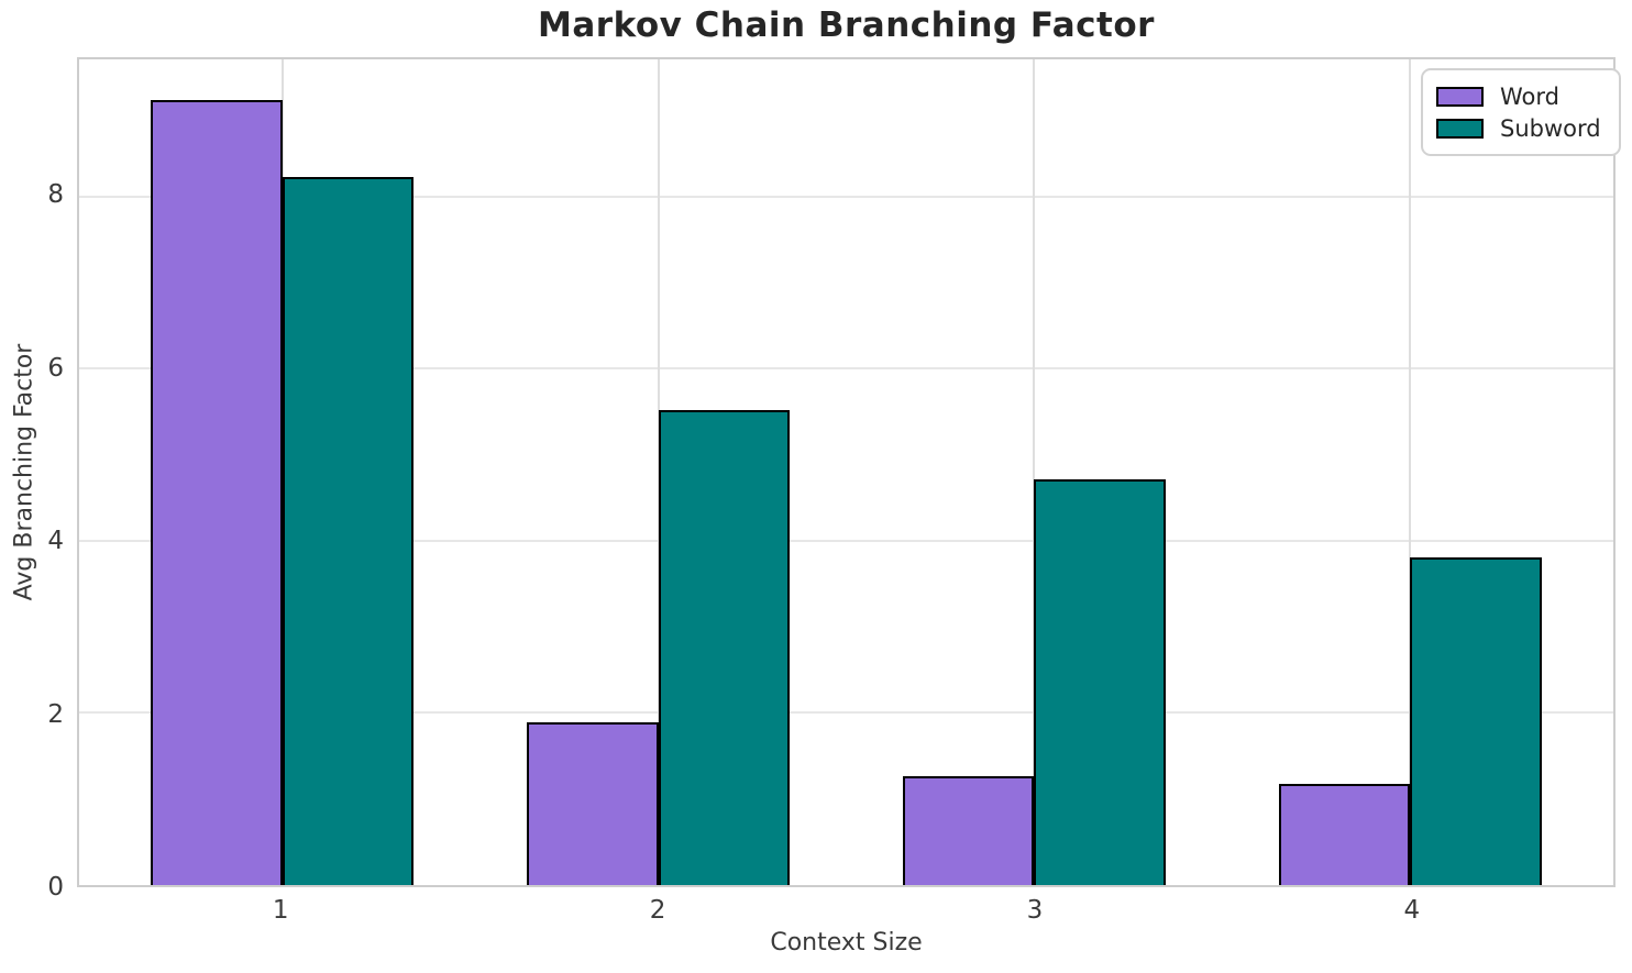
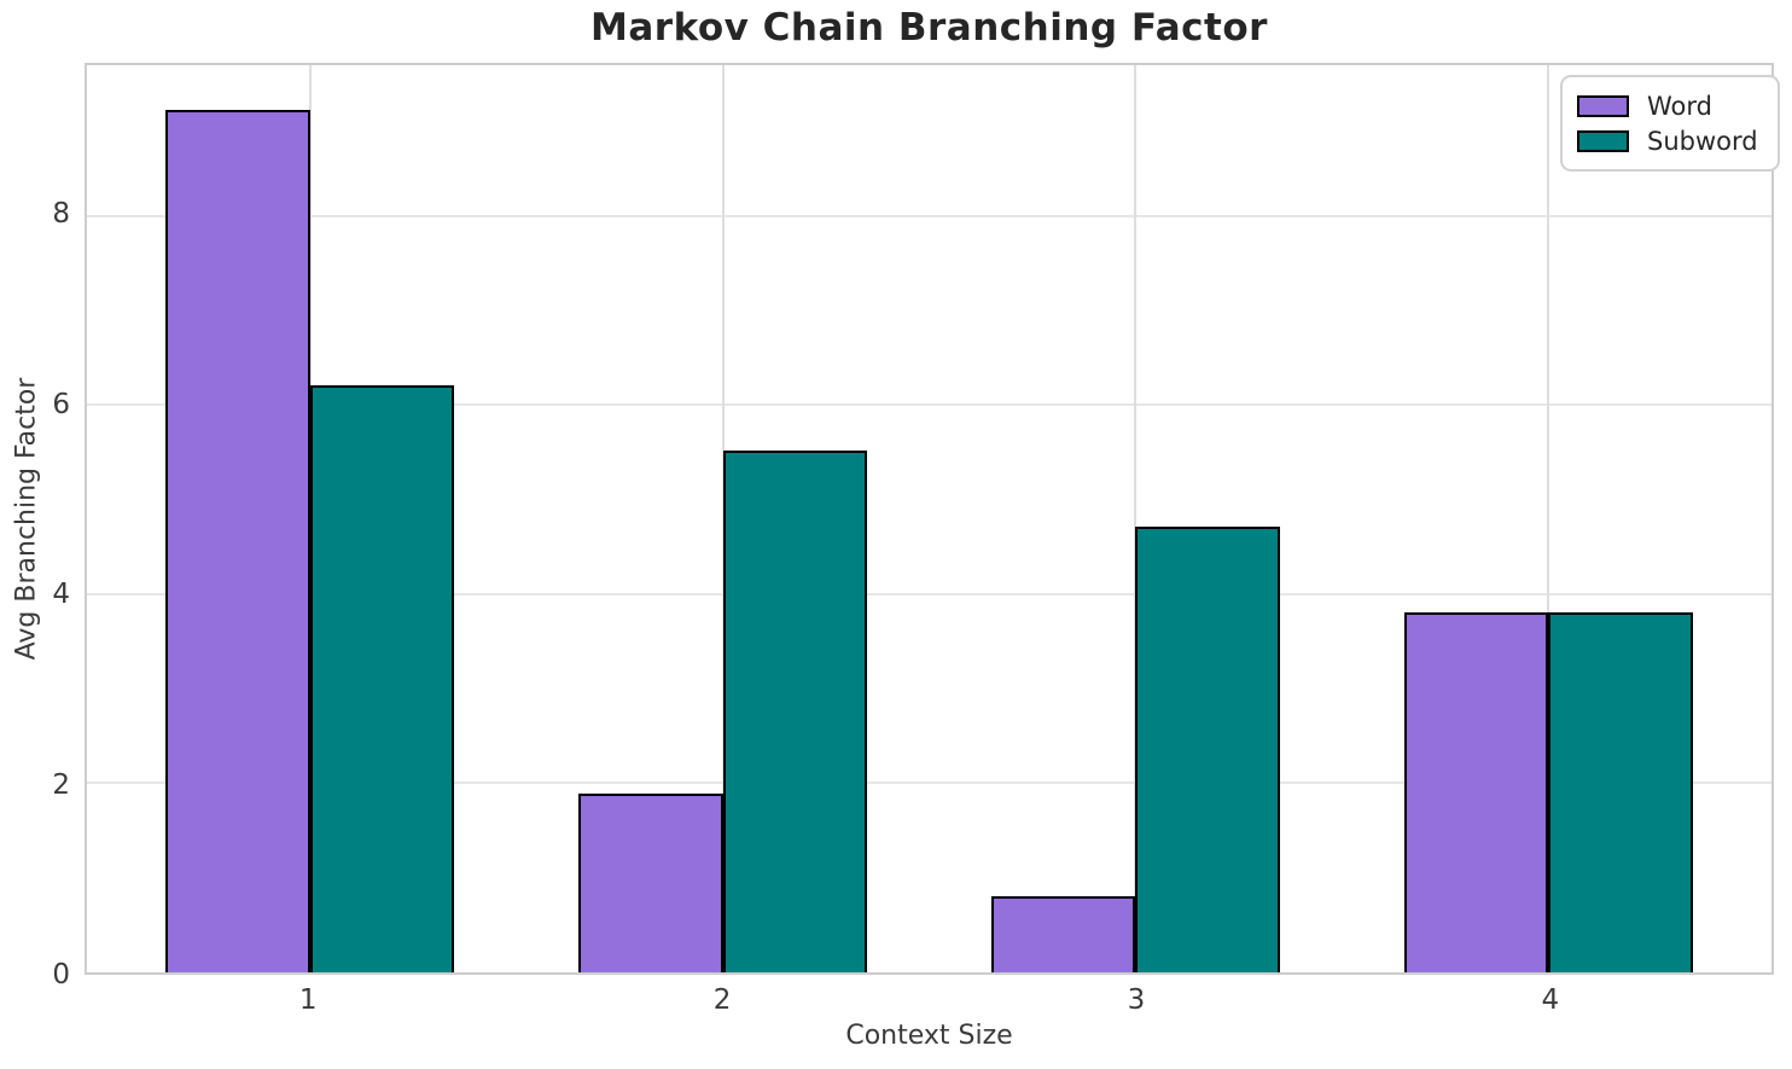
Subword/1: 8.2 -> 6.2
Word/3: 1.3 -> 0.8
Word/4: 1.2 -> 3.8
